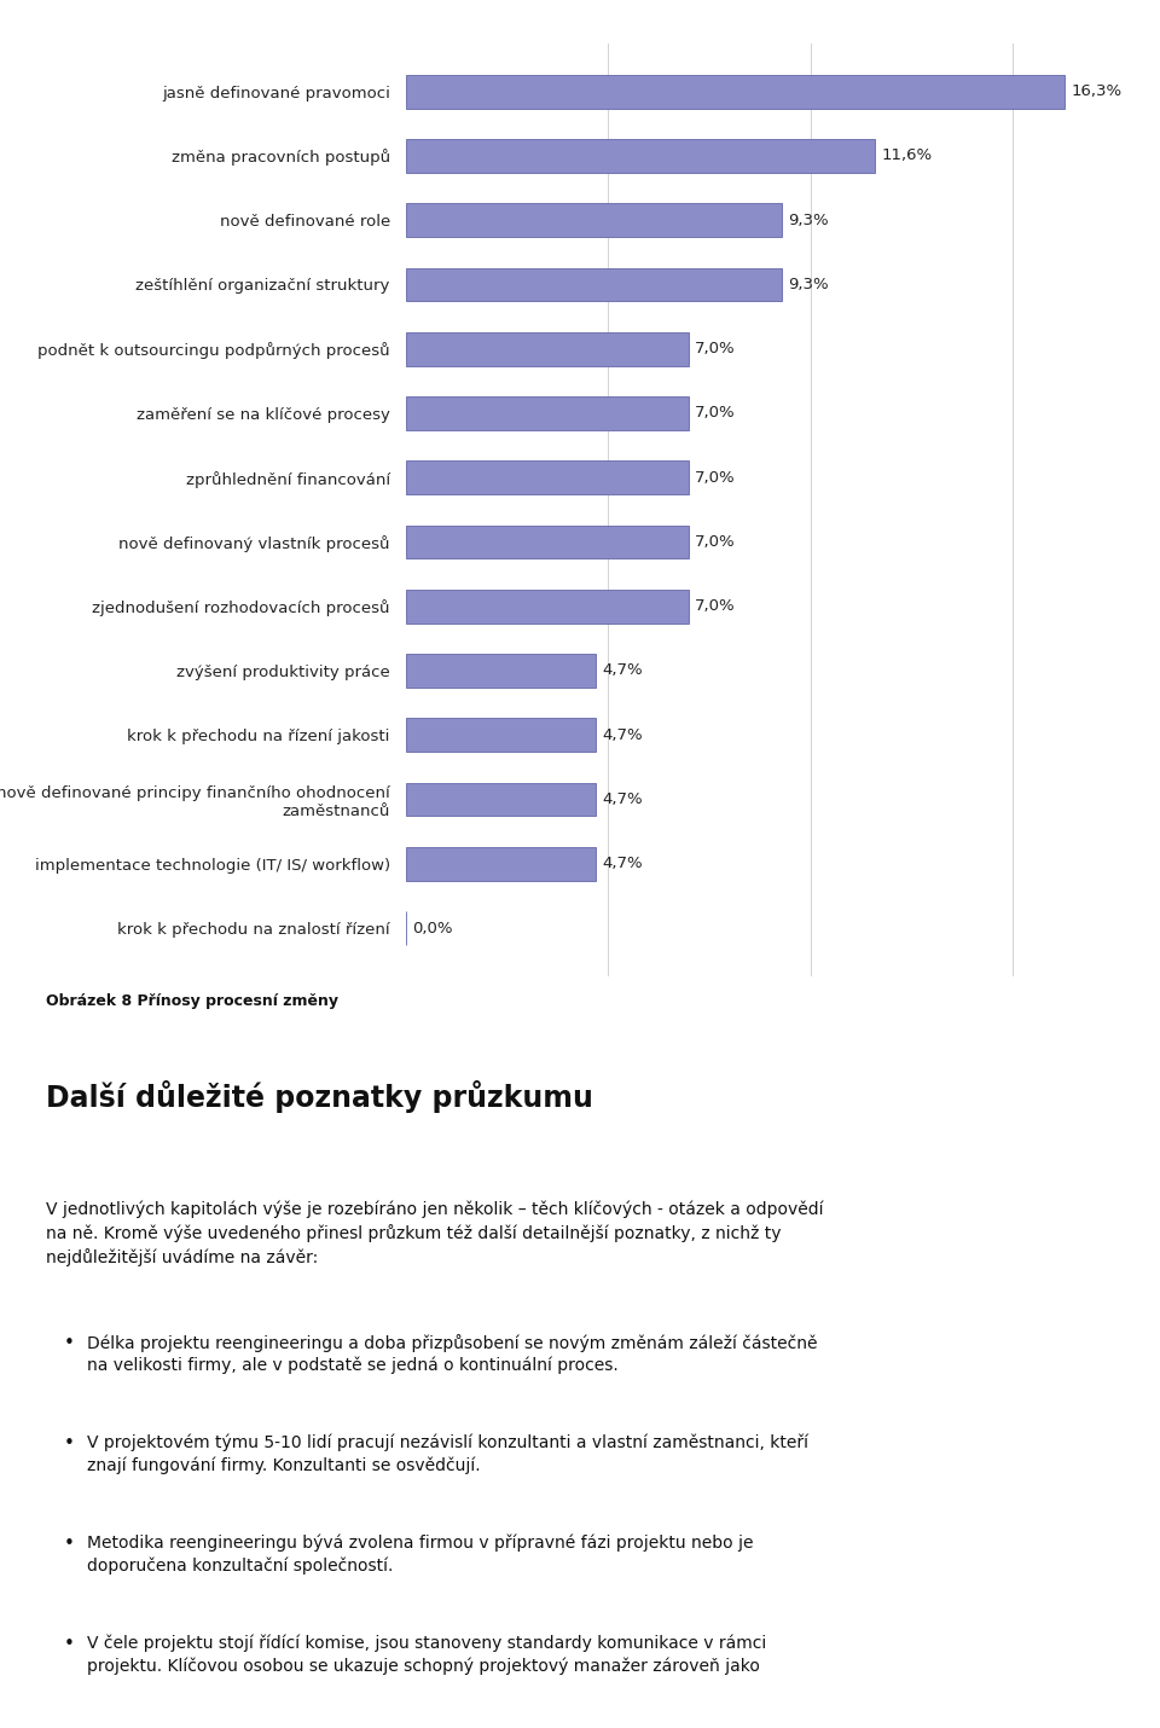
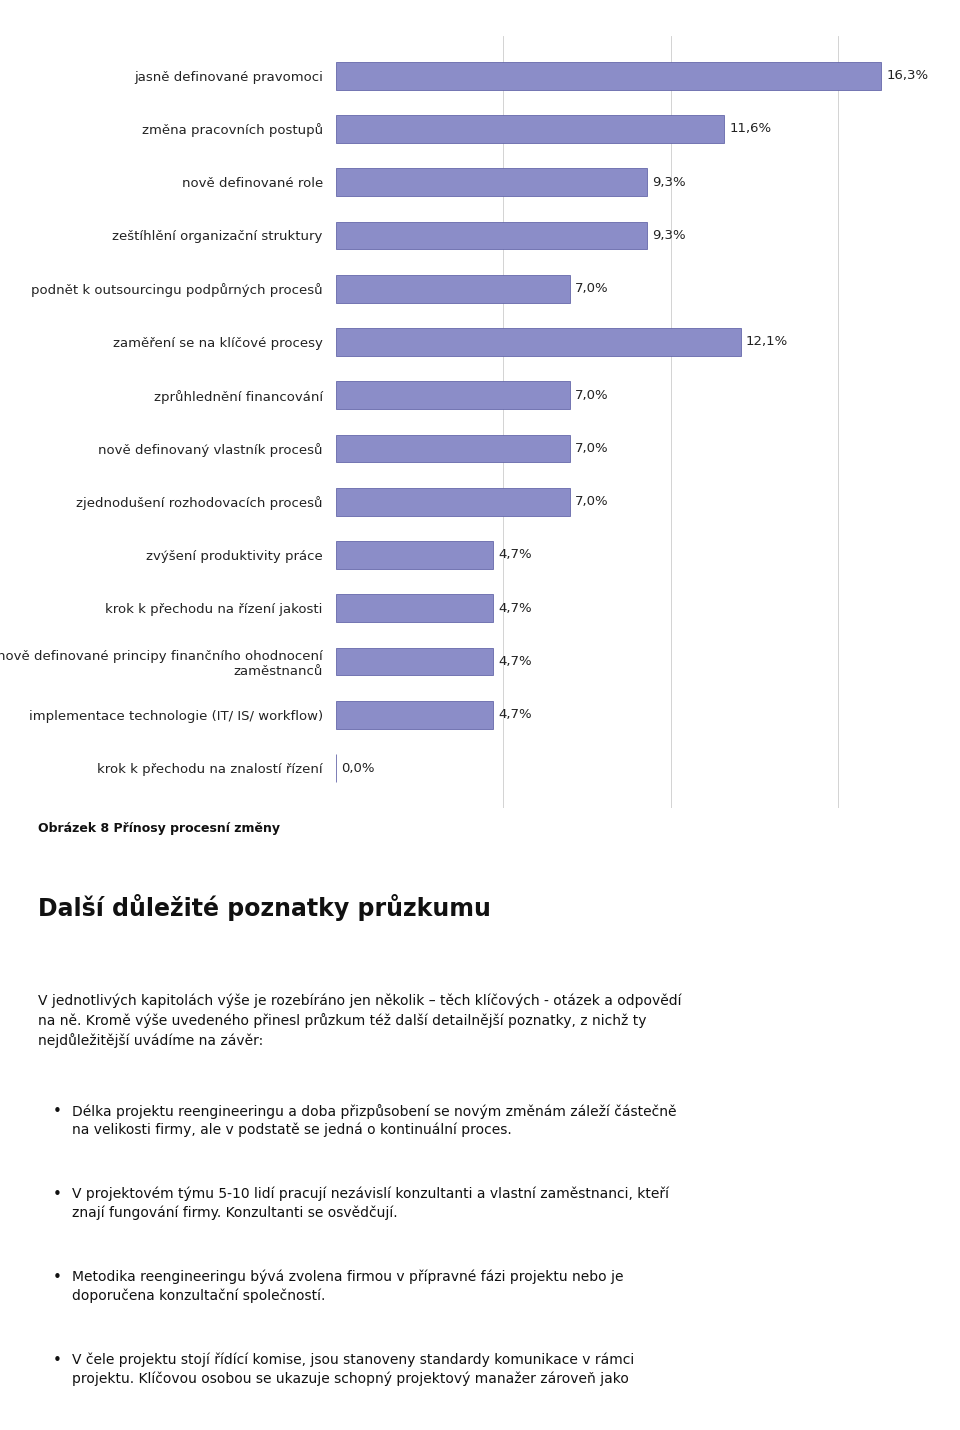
zaměření se na klíčové procesy: 7,0% -> 12,1%
